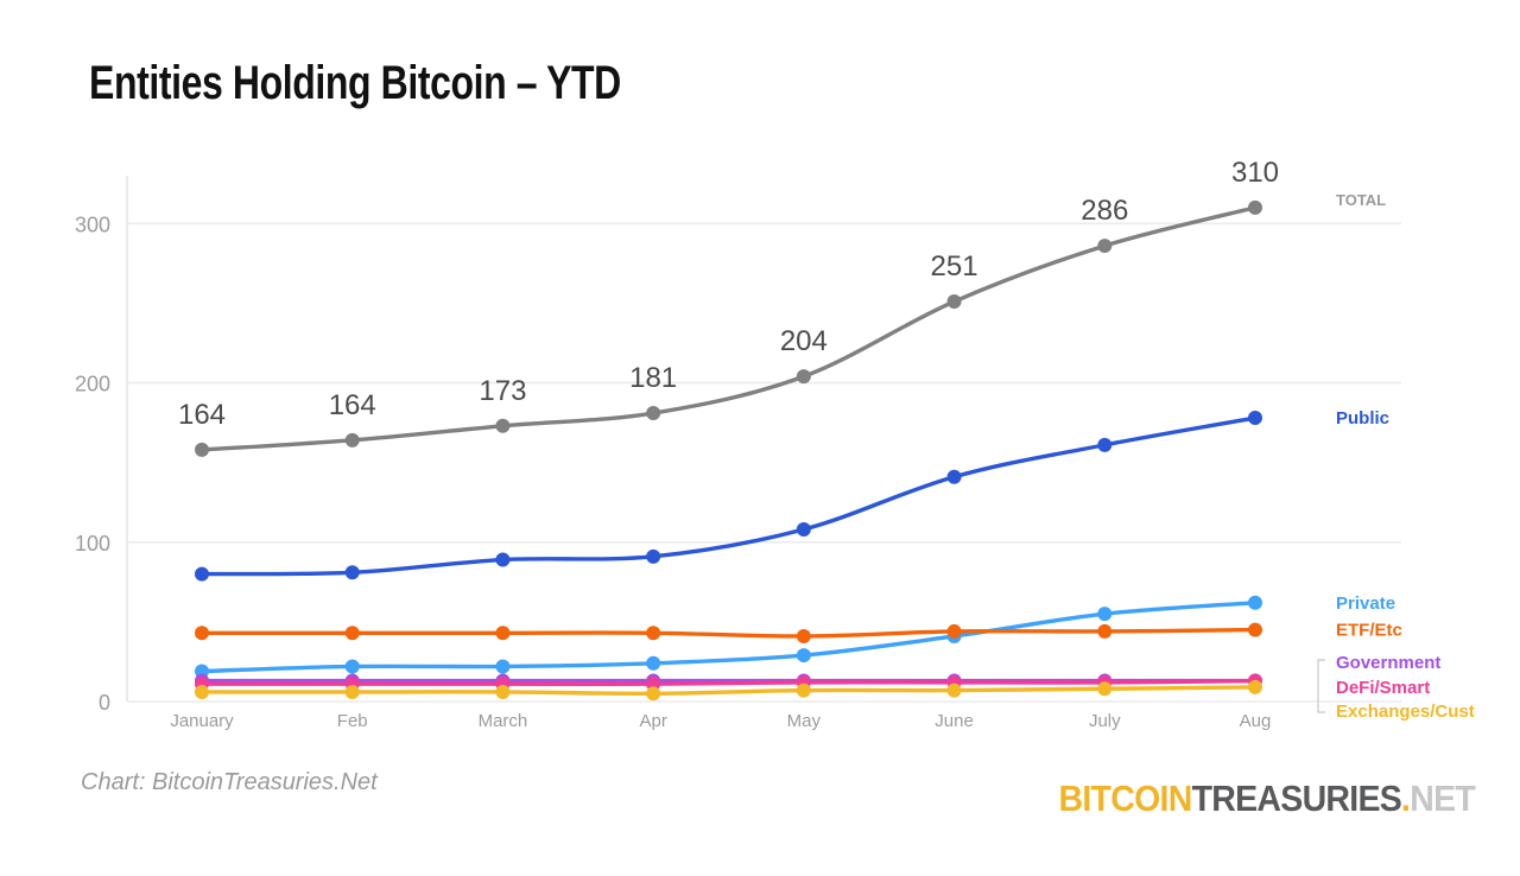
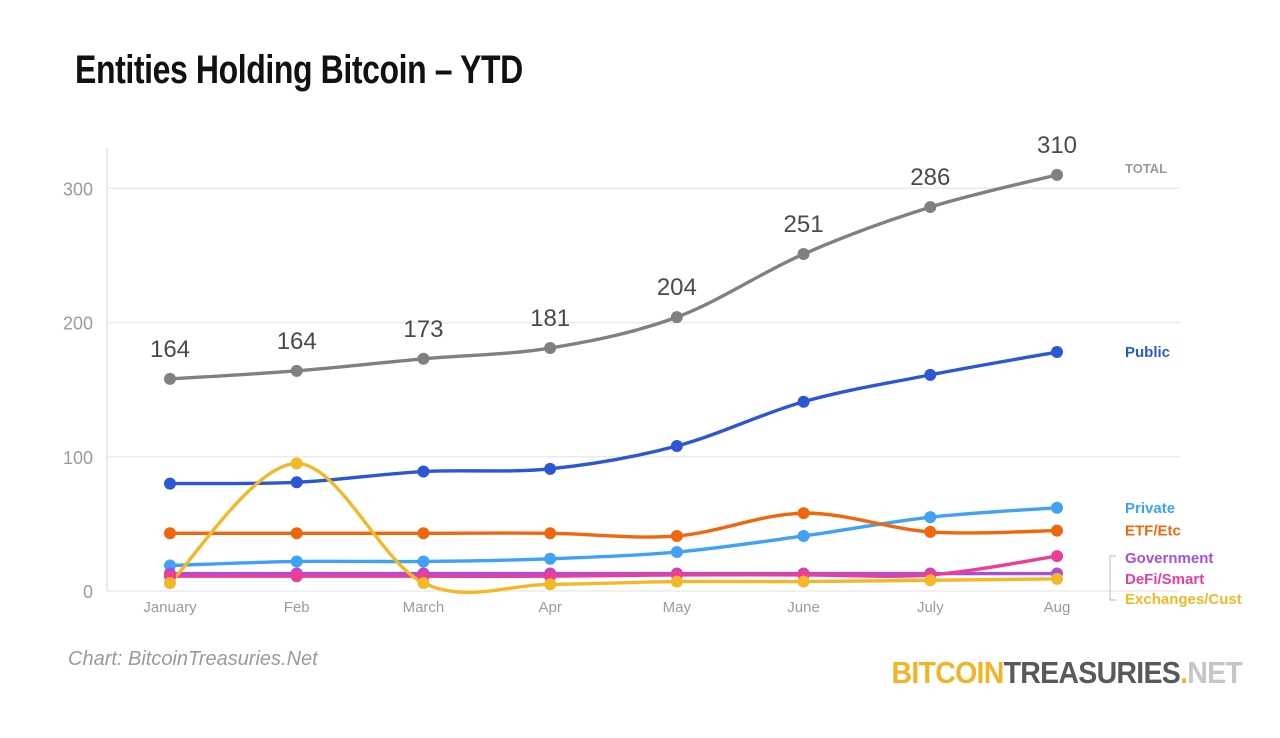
Exchanges/Cust/Feb: 6 -> 95
ETF/Etc/June: 44 -> 58
DeFi/Smart/Aug: 13 -> 26
